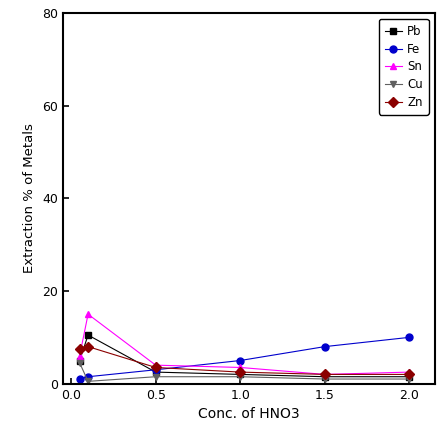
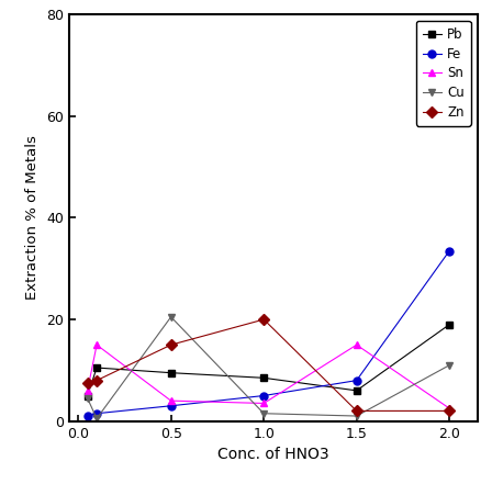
Pb/0.5: 2.5 -> 9.5
Cu/0.5: 1.5 -> 20.5
Zn/0.5: 3.5 -> 15.0
Pb/1.0: 2.0 -> 8.5
Zn/1.0: 2.5 -> 20.0
Pb/1.5: 1.5 -> 6.0
Sn/1.5: 2.0 -> 15.0
Pb/2.0: 1.5 -> 19.0
Fe/2.0: 10.0 -> 33.5
Cu/2.0: 1.0 -> 11.0
